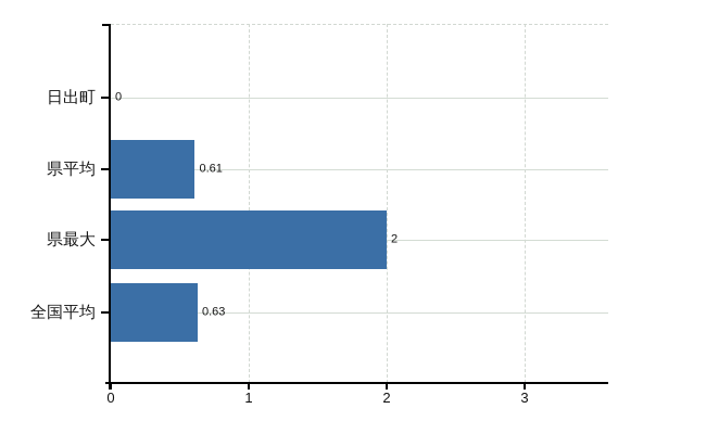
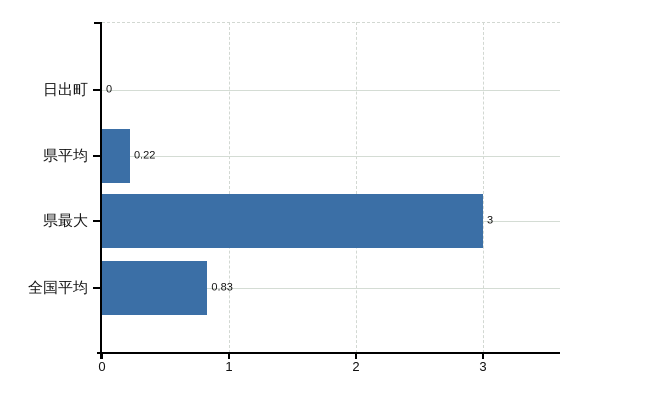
県平均: 0.61 -> 0.22
県最大: 2 -> 3
全国平均: 0.63 -> 0.83
